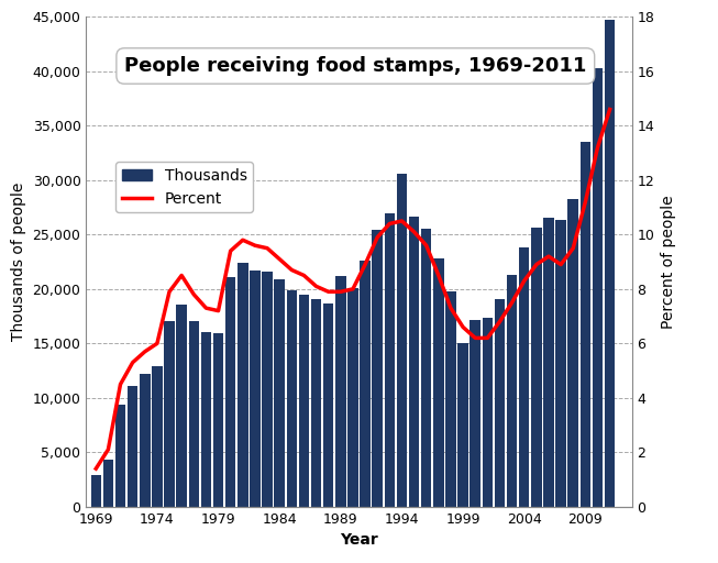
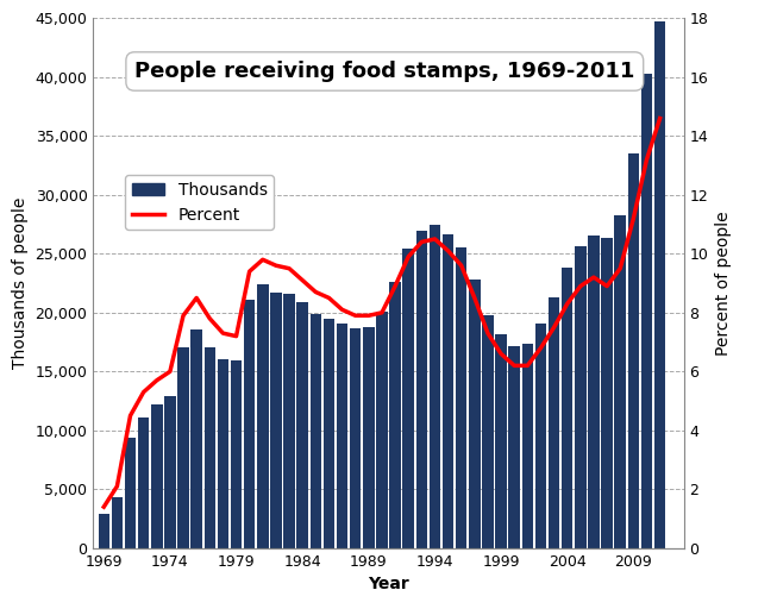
Thousands/1989: 21,200 -> 18,800
Thousands/1994: 30,600 -> 27,500
Thousands/1999: 15,000 -> 18,200
